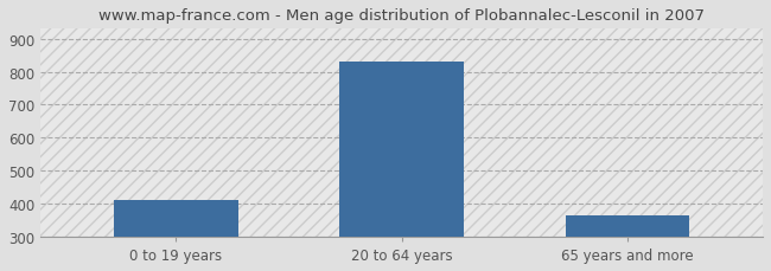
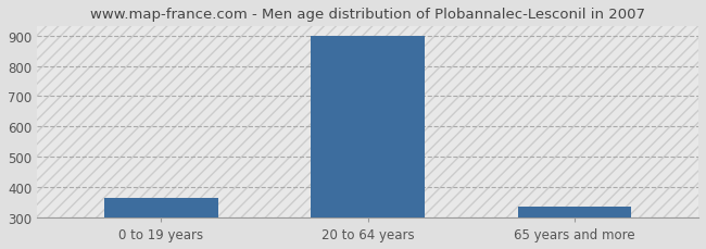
0 to 19 years: 410 -> 365
20 to 64 years: 830 -> 897
65 years and more: 365 -> 335
